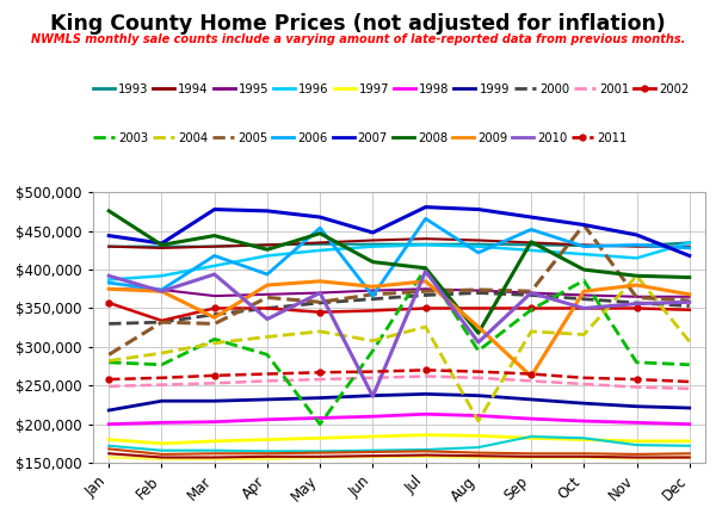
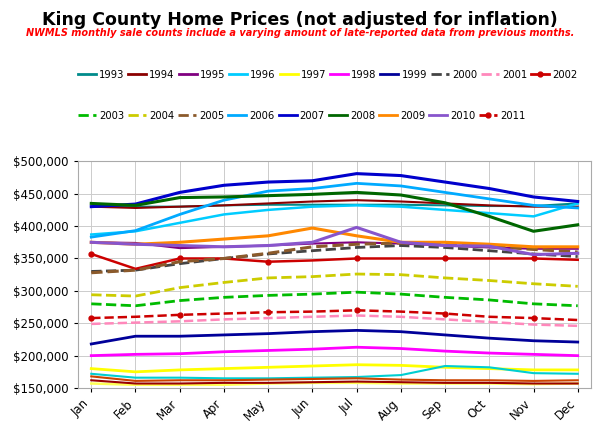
2004/Jan: $282,000 -> $294,000
2005/Jan: $290,000 -> $328,000
2007/Jan: $444,000 -> $430,000
2008/Jan: $476,000 -> $435,000
2010/Jan: $392,000 -> $375,000
2006/Feb: $374,000 -> $393,000
2003/Mar: $310,000 -> $285,000
2005/Mar: $330,000 -> $345,000
2007/Mar: $478,000 -> $452,000
2009/Mar: $338,000 -> $375,000
2010/Mar: $394,000 -> $370,000
2005/Apr: $364,000 -> $350,000
2006/Apr: $394,000 -> $440,000
2007/Apr: $476,000 -> $463,000
2008/Apr: $426,000 -> $445,000
2010/Apr: $336,000 -> $368,000
2003/May: $200,000 -> $293,000
2004/Jun: $308,000 -> $322,000
2006/Jun: $366,000 -> $458,000
2007/Jun: $448,000 -> $470,000
2008/Jun: $410,000 -> $449,000
2009/Jun: $378,000 -> $397,000
2010/Jun: $236,000 -> $375,000
2003/Jul: $402,000 -> $298,000
2008/Jul: $402,000 -> $452,000
2004/Aug: $204,000 -> $325,000
2006/Aug: $422,000 -> $462,000
2008/Aug: $318,000 -> $448,000
2009/Aug: $326,000 -> $375,000
2010/Aug: $306,000 -> $375,000
2003/Sep: $348,000 -> $290,000
2009/Sep: $262,000 -> $375,000
2003/Oct: $386,000 -> $286,000
2005/Oct: $458,000 -> $369,000
2006/Oct: $430,000 -> $442,000
2008/Oct: $400,000 -> $415,000
2010/Oct: $350,000 -> $369,000
2004/Nov: $392,000 -> $311,000
2009/Nov: $380,000 -> $368,000
2007/Dec: $418,000 -> $438,000
2008/Dec: $390,000 -> $402,000
